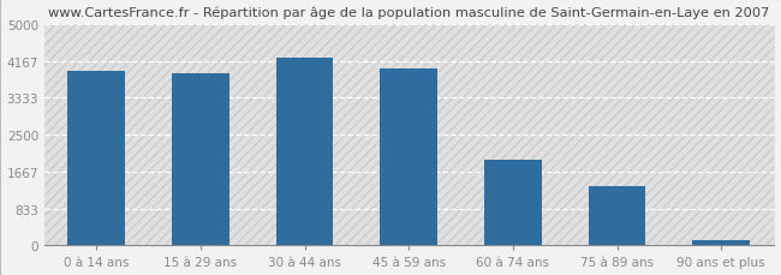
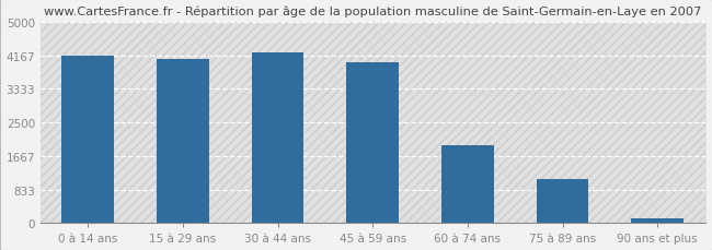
0 à 14 ans: 3950 -> 4160
15 à 29 ans: 3900 -> 4080
75 à 89 ans: 1350 -> 1090
